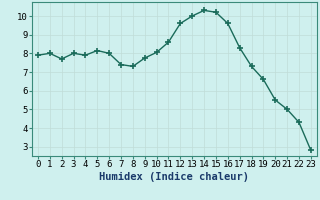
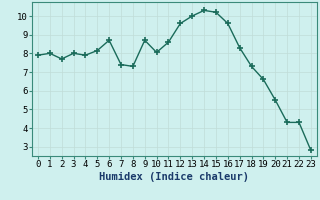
6: 8.0 -> 8.7
9: 7.8 -> 8.7
21: 5.0 -> 4.3
